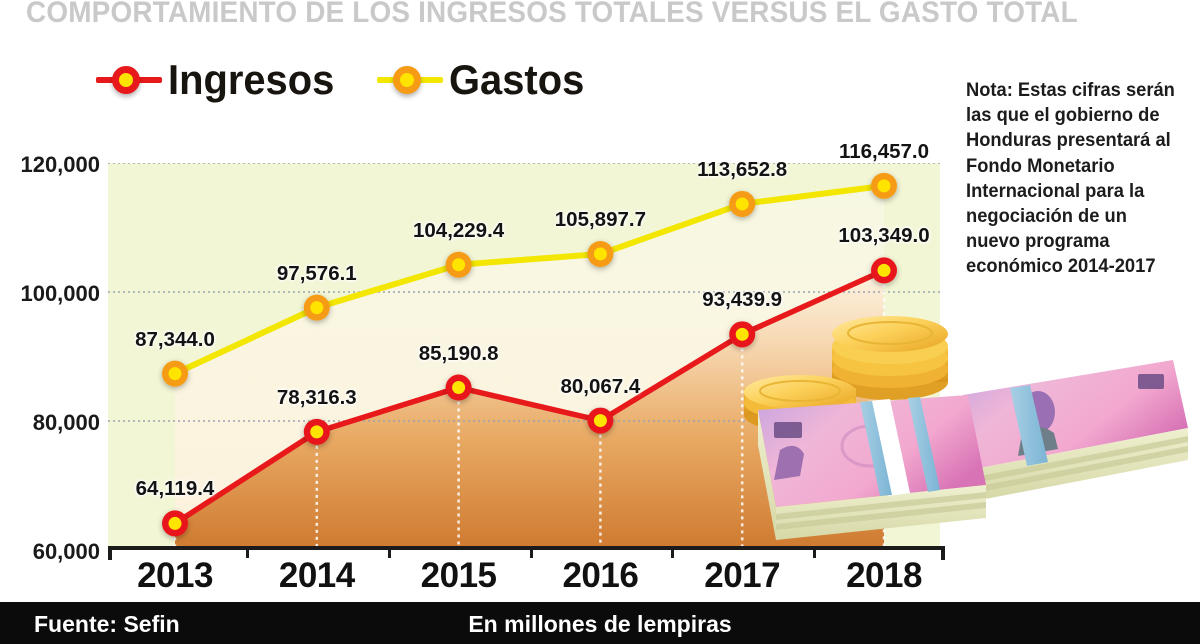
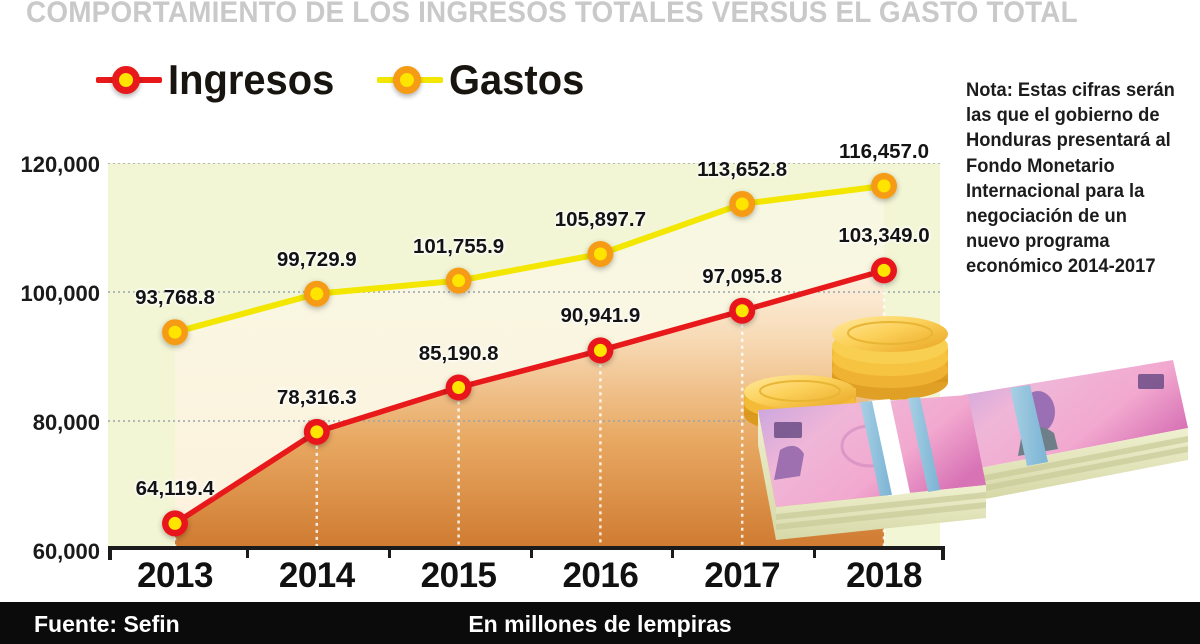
Gastos/2013: 87,344.0 -> 93,768.8
Gastos/2014: 97,576.1 -> 99,729.9
Gastos/2015: 104,229.4 -> 101,755.9
Ingresos/2016: 80,067.4 -> 90,941.9
Ingresos/2017: 93,439.9 -> 97,095.8
